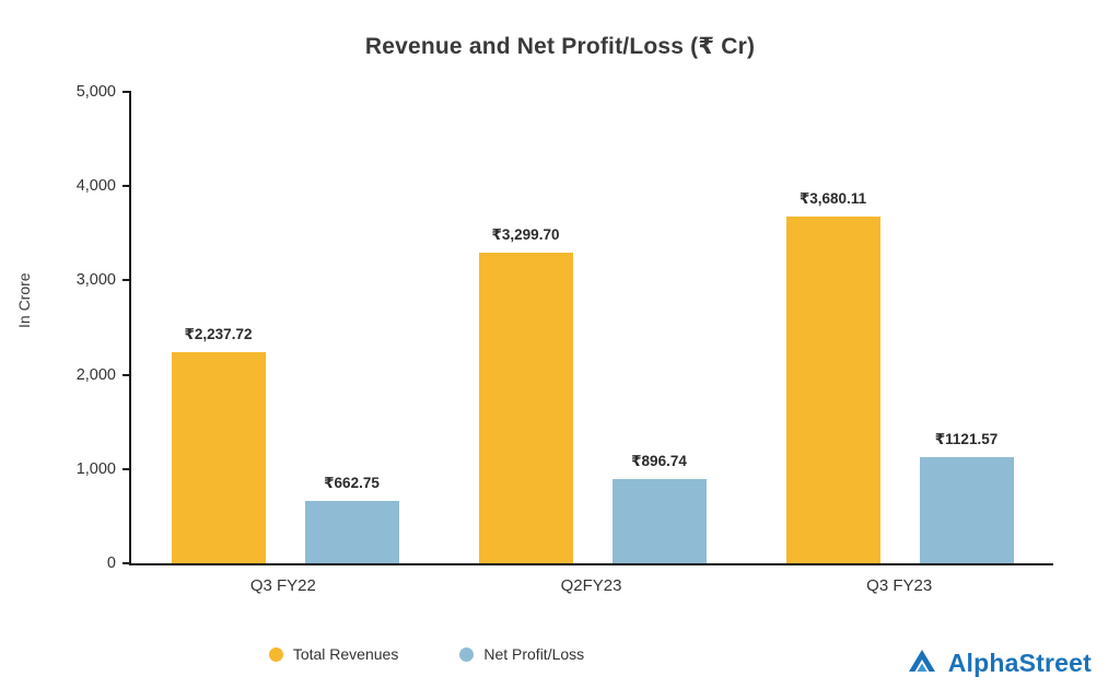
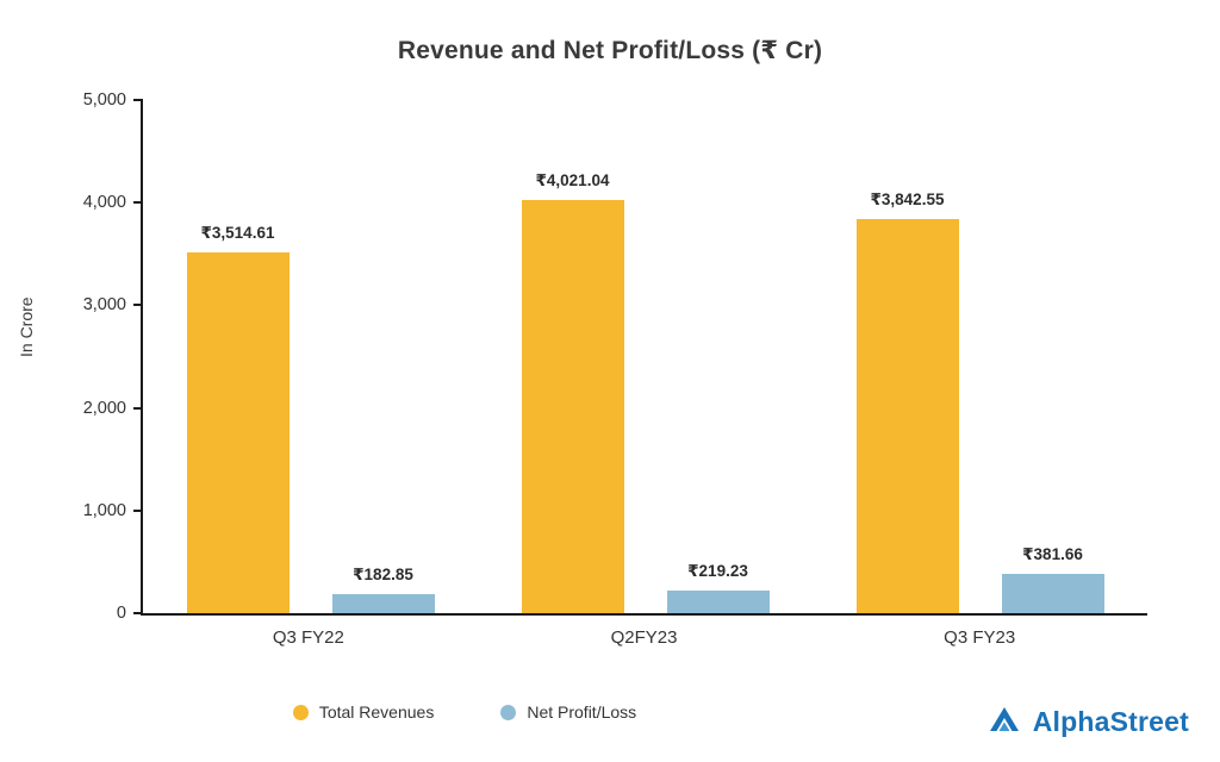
Total Revenues/Q3 FY22: 2,237.72 -> 3,514.61
Net Profit/Loss/Q3 FY22: 662.75 -> 182.85
Total Revenues/Q2FY23: 3,299.70 -> 4,021.04
Net Profit/Loss/Q2FY23: 896.74 -> 219.23
Total Revenues/Q3 FY23: 3,680.11 -> 3,842.55
Net Profit/Loss/Q3 FY23: 1121.57 -> 381.66
